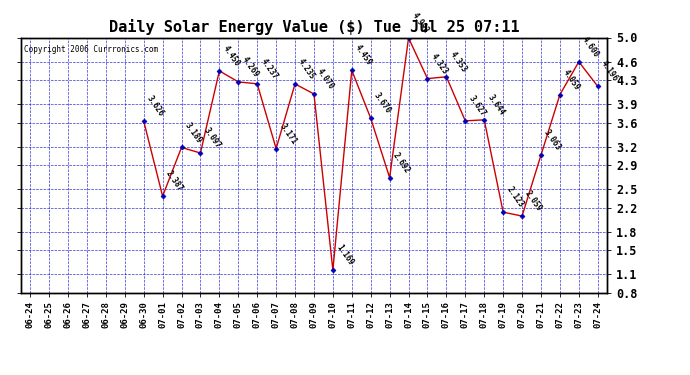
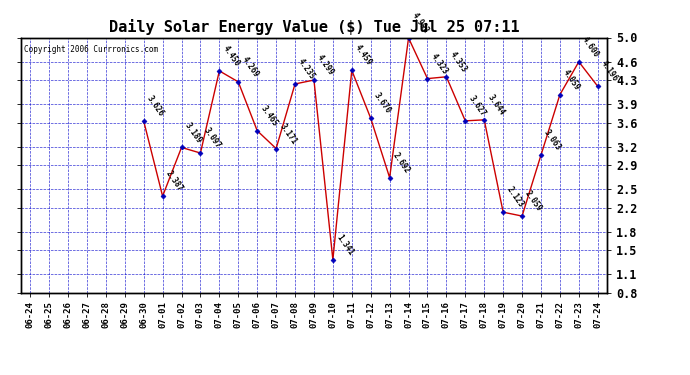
07-06: 4.237 -> 3.465
07-09: 4.070 -> 4.299
07-10: 1.169 -> 1.341
